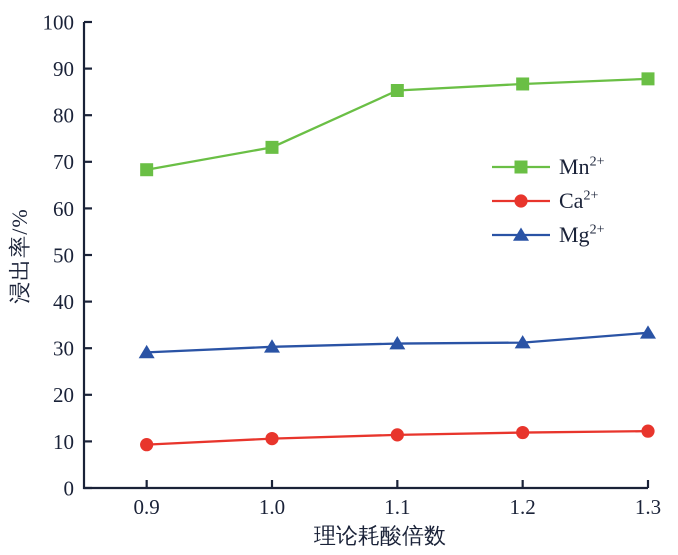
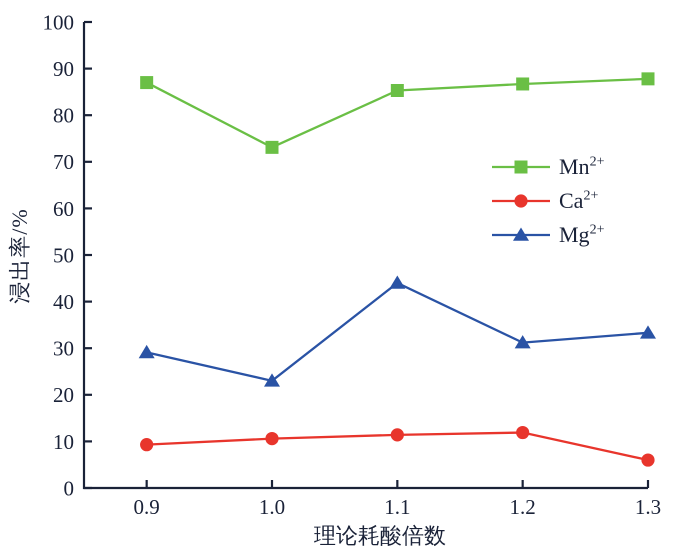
Mn2+/0.9: 68 -> 87
Mg2+/1.0: 30 -> 23
Mg2+/1.1: 31 -> 44
Ca2+/1.3: 12 -> 6
